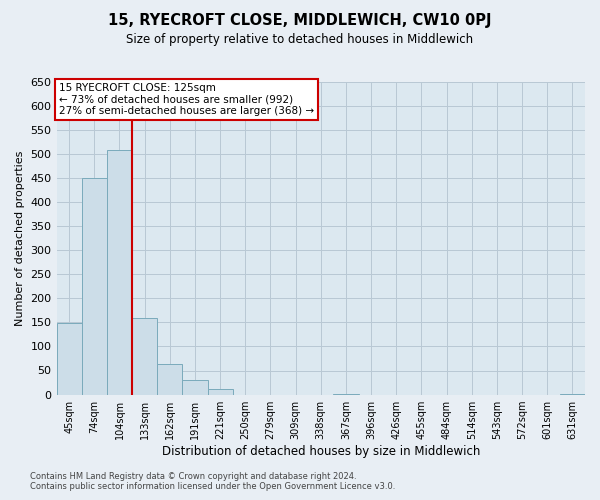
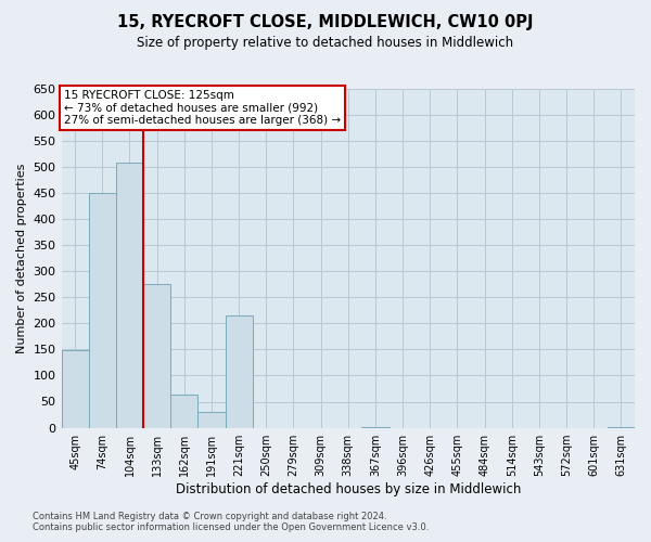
133sqm: 158 -> 275
221sqm: 11 -> 215
